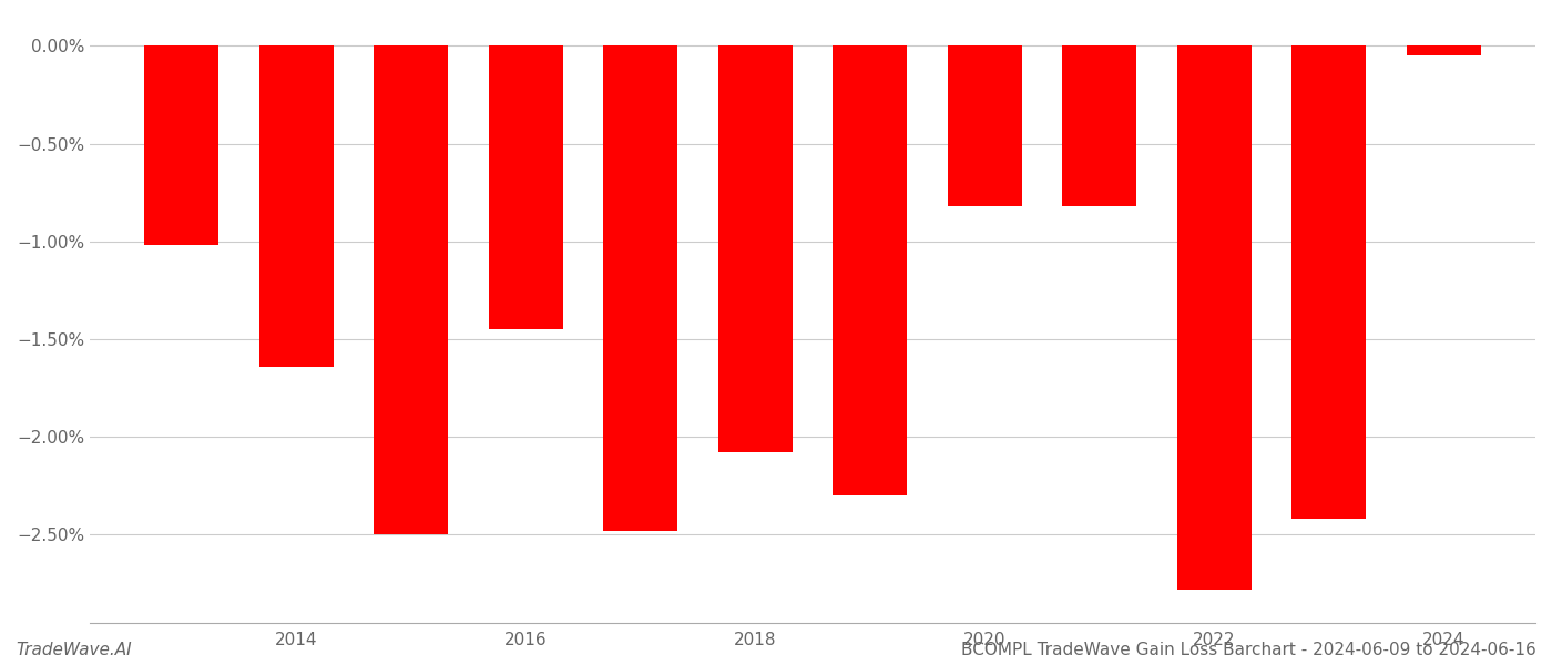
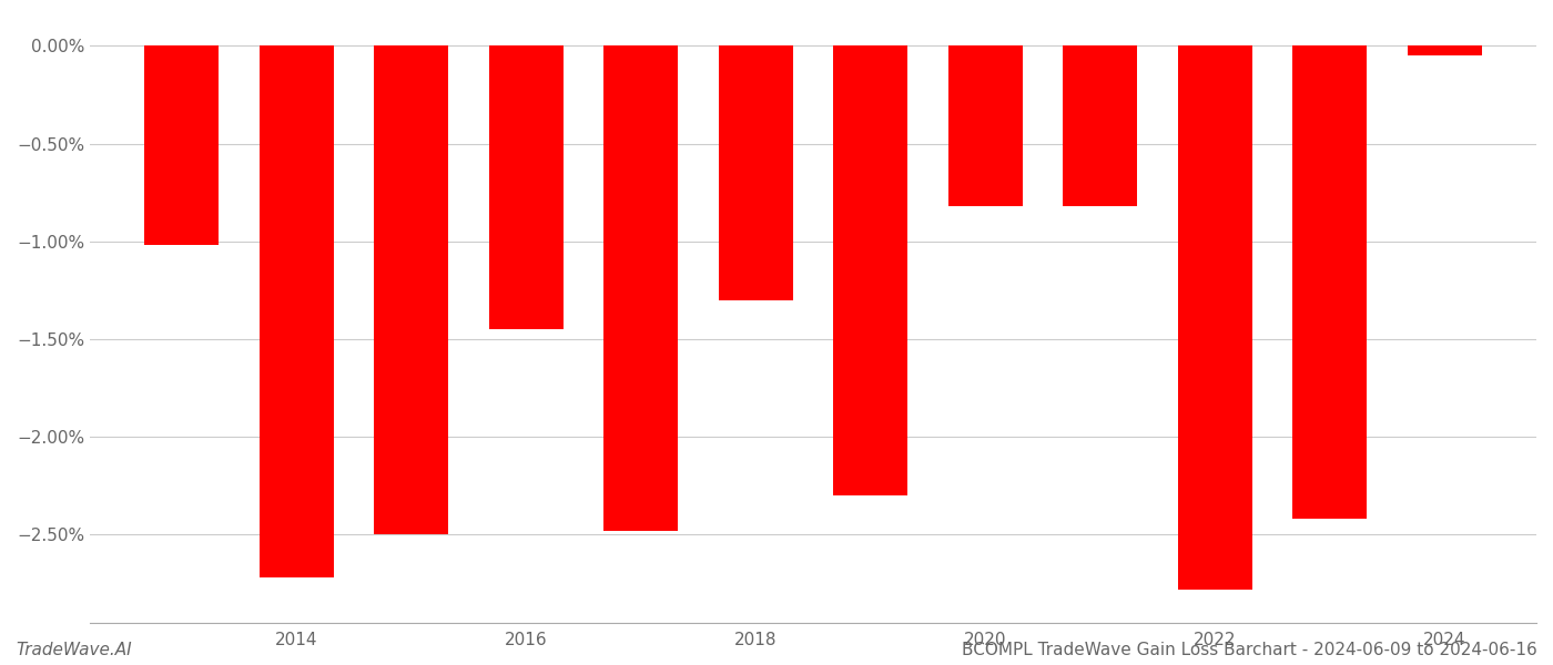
2014: -1.64% -> -2.72%
2018: -2.08% -> -1.30%
